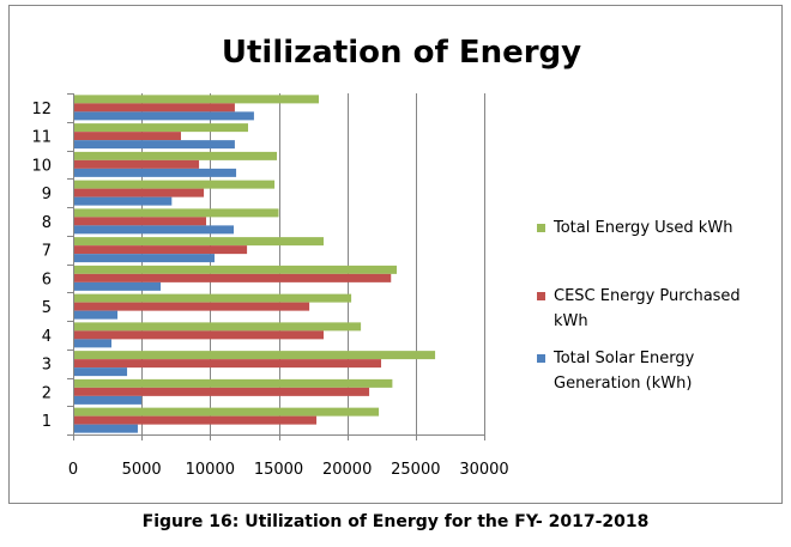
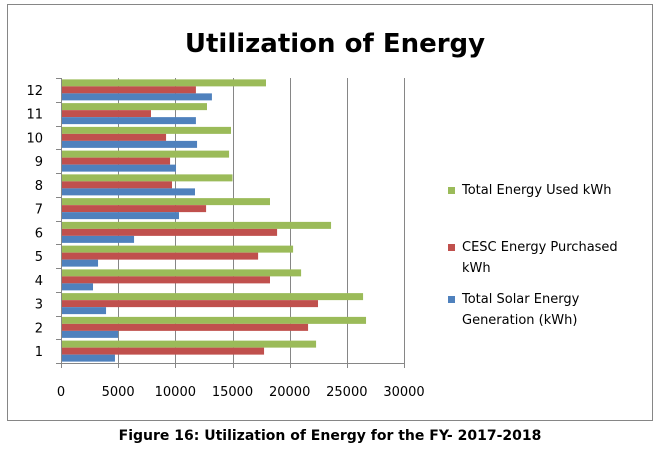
Total Energy Used kWh/2: 23300 -> 26700
CESC Energy Purchased kWh/6: 23200 -> 18900
Total Solar Energy Generation (kWh)/9: 7200 -> 10100
